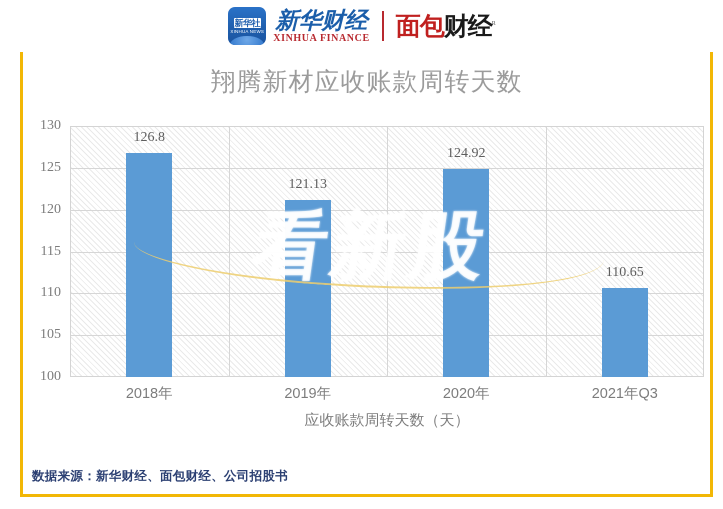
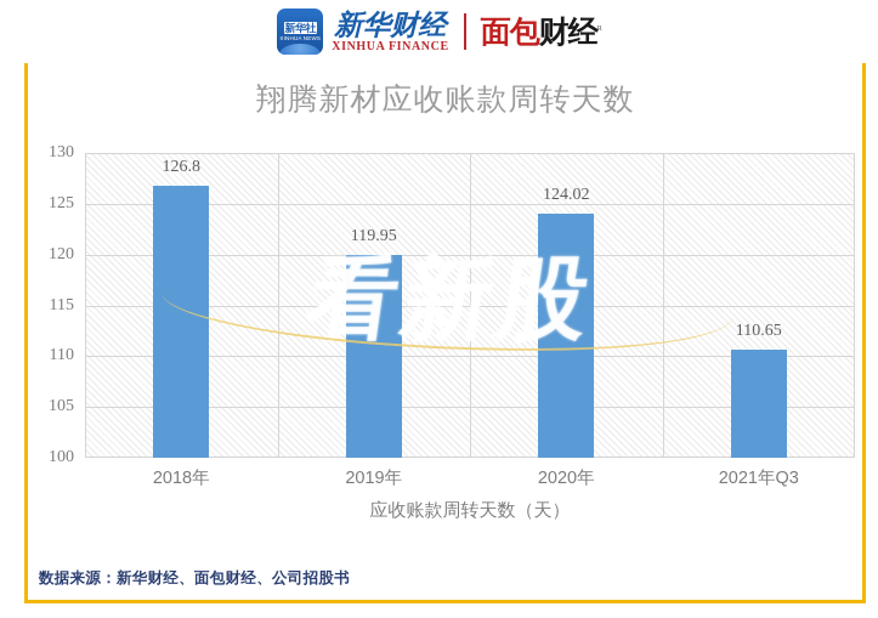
2019年: 121.13 -> 119.95
2020年: 124.92 -> 124.02
